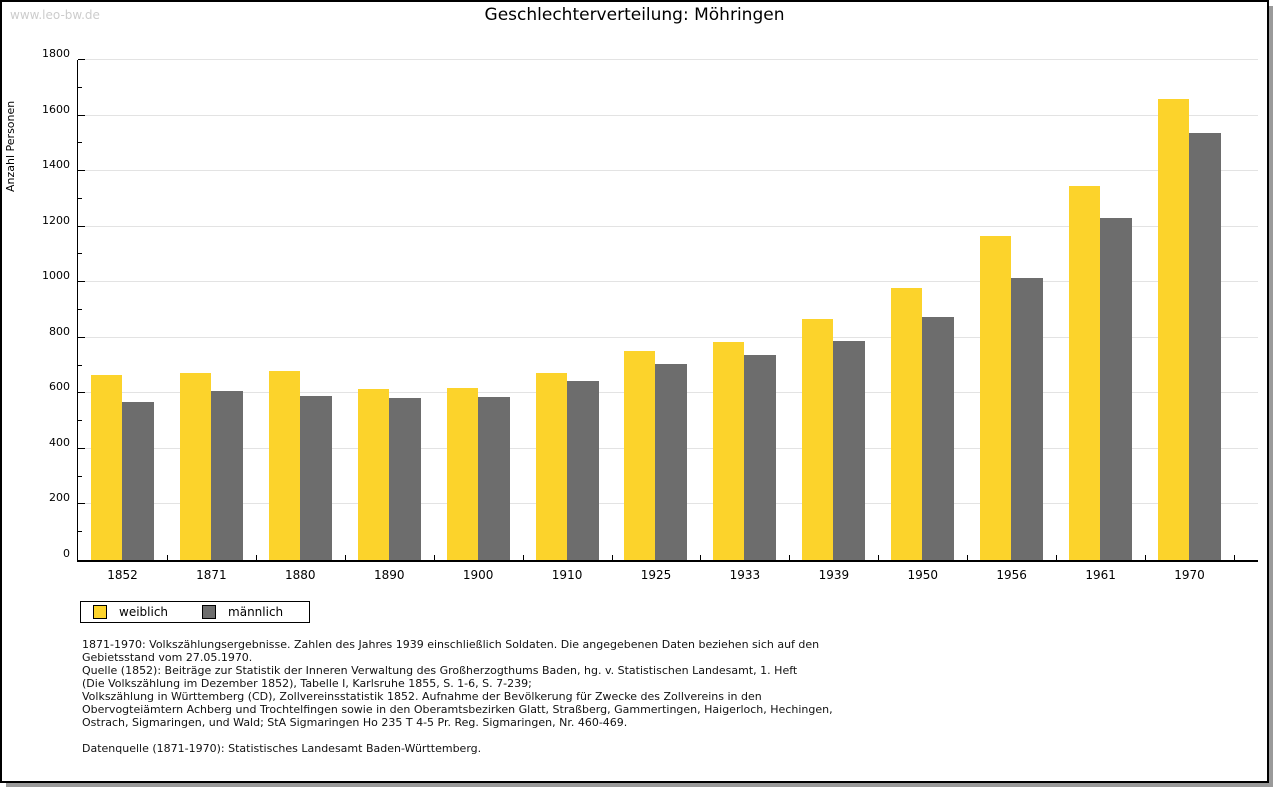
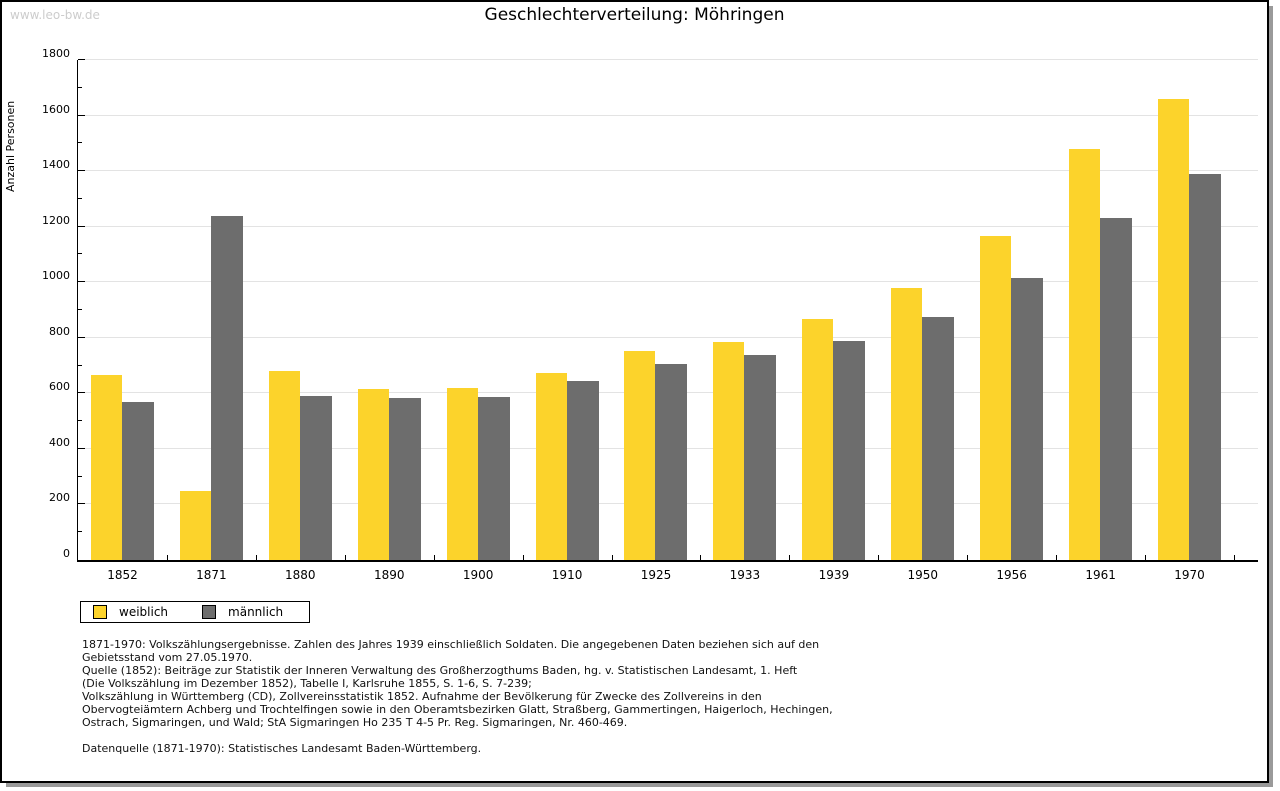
weiblich/1871: 670 -> 250
männlich/1871: 610 -> 1240
weiblich/1961: 1350 -> 1480
männlich/1970: 1540 -> 1390
